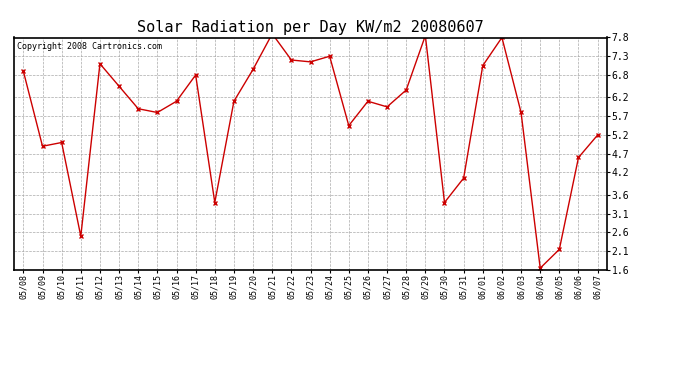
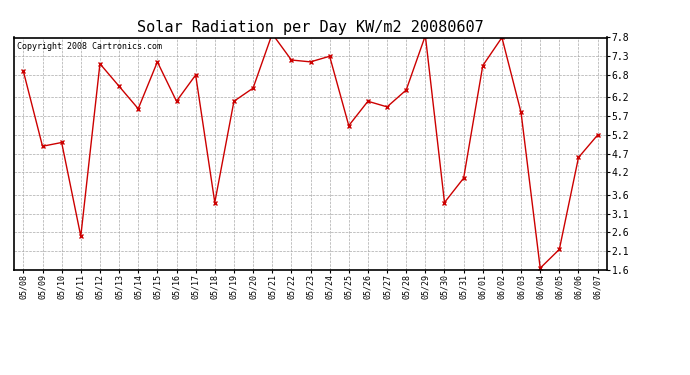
05/15: 5.80 -> 7.15
05/20: 6.95 -> 6.45
